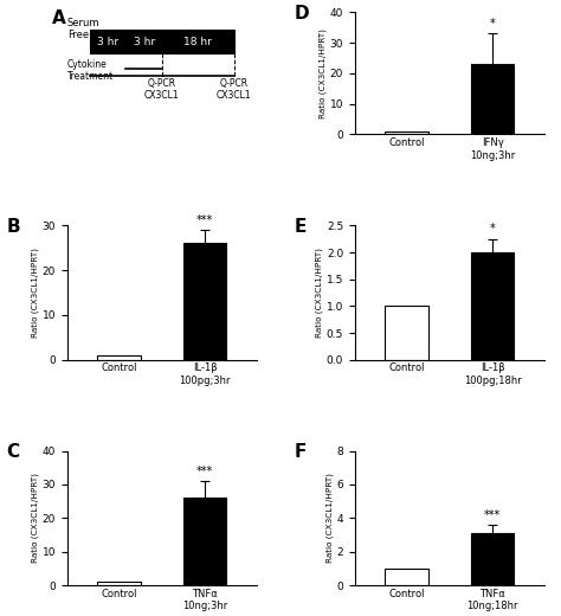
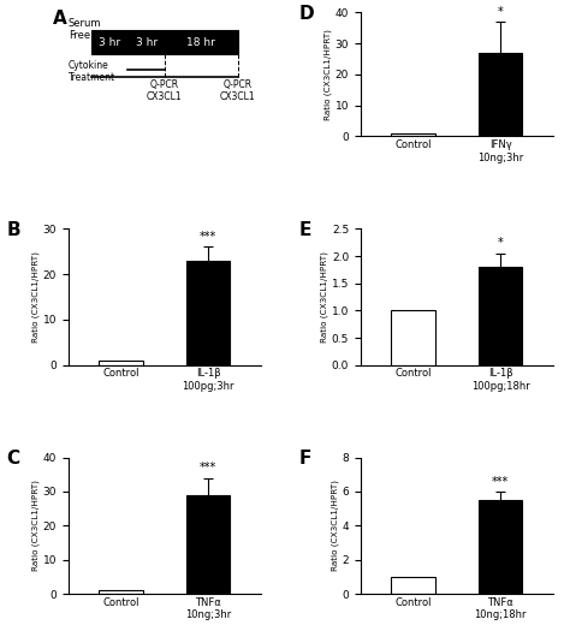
IFNγ 10ng;3hr: 23 -> 27
IL-1β 100pg;3hr: 26 -> 23
IL-1β 100pg;18hr: 2.0 -> 1.8
TNFα 10ng;3hr: 26 -> 29
TNFα 10ng;18hr: 3.1 -> 5.5
